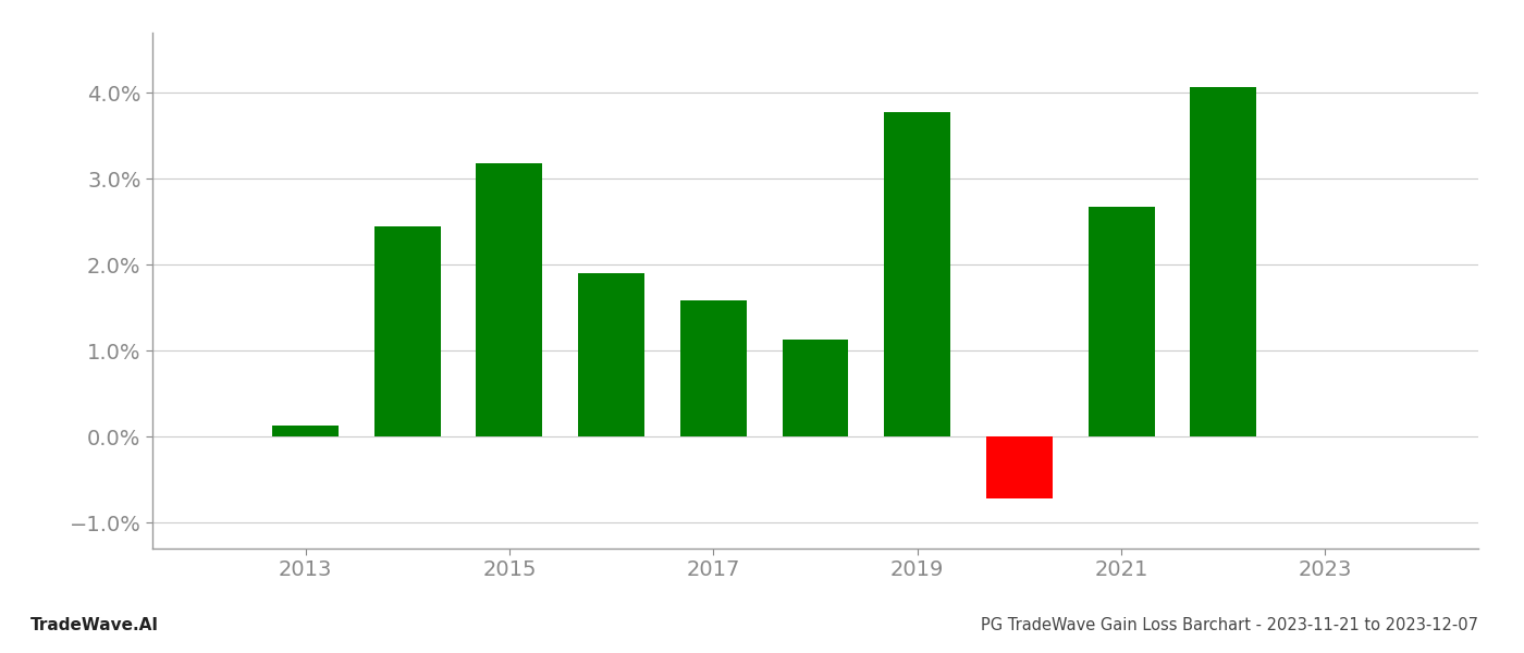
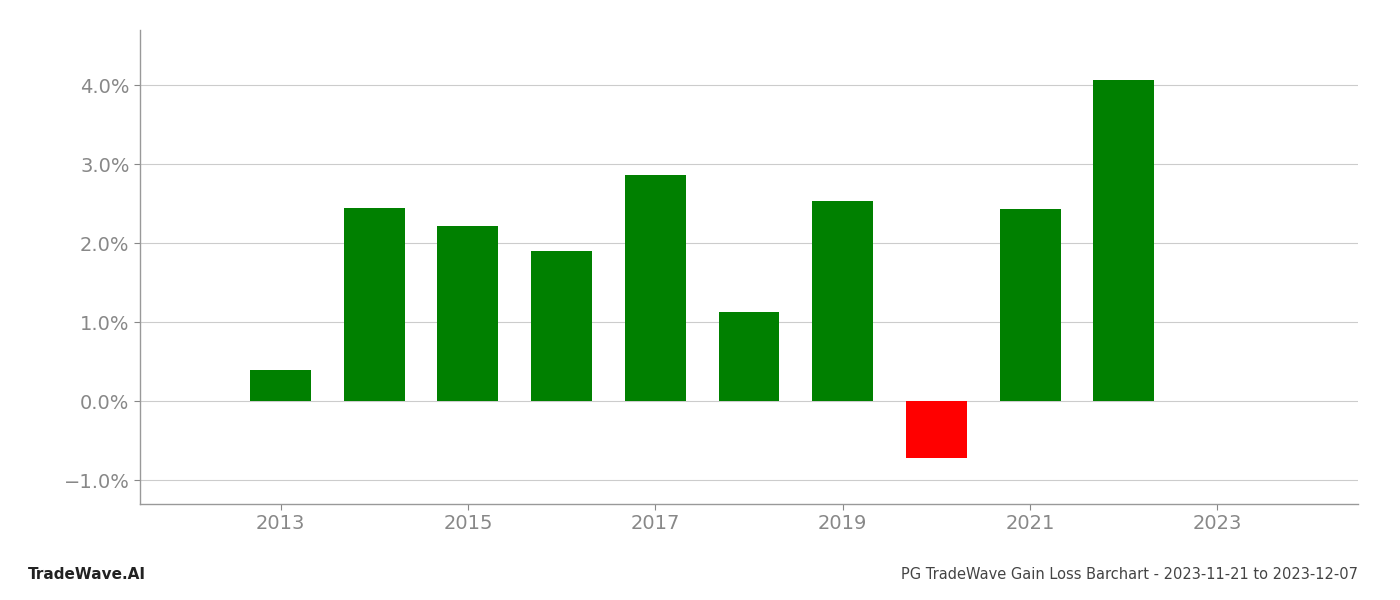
2013: 0.13% -> 0.40%
2015: 3.18% -> 2.22%
2017: 1.58% -> 2.86%
2019: 3.78% -> 2.54%
2021: 2.68% -> 2.44%
